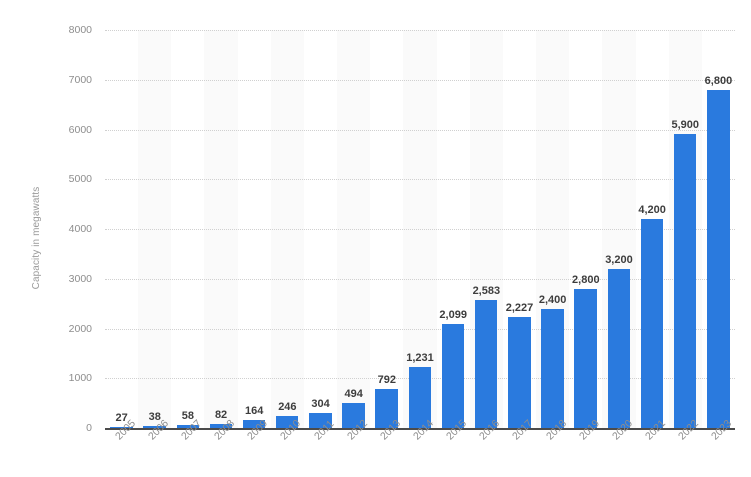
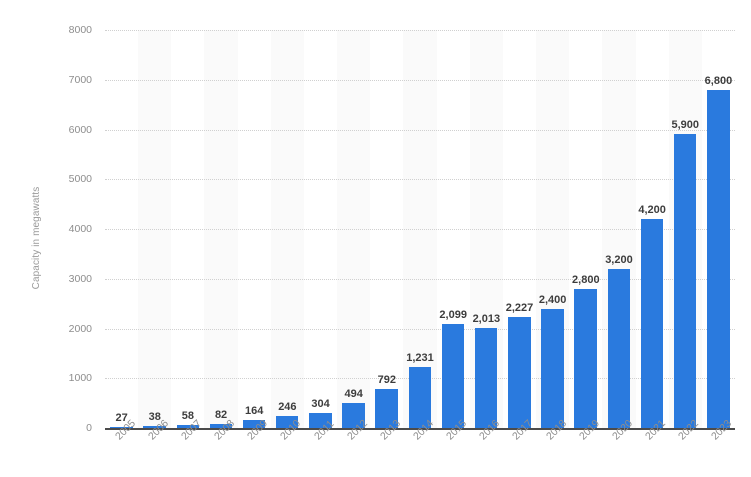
2016: 2,583 -> 2,013
